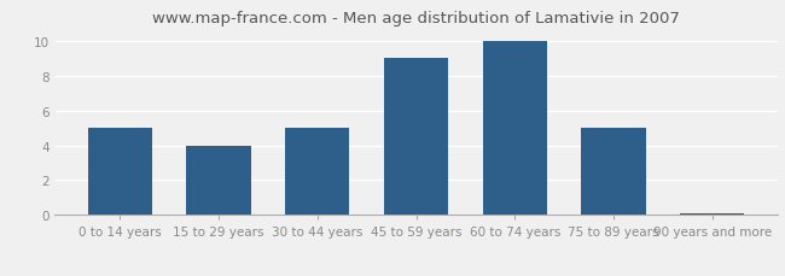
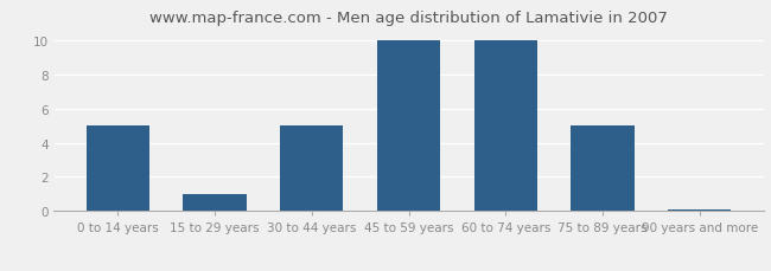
15 to 29 years: 4.0 -> 1.0
45 to 59 years: 9.0 -> 10.0
